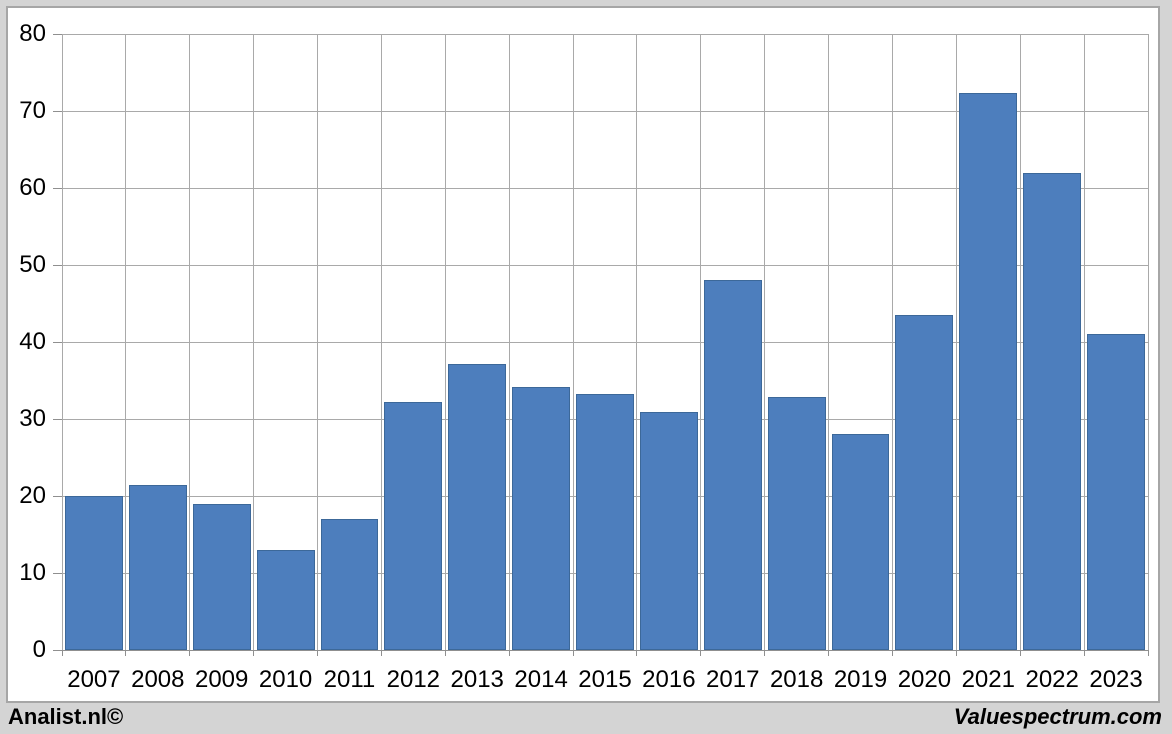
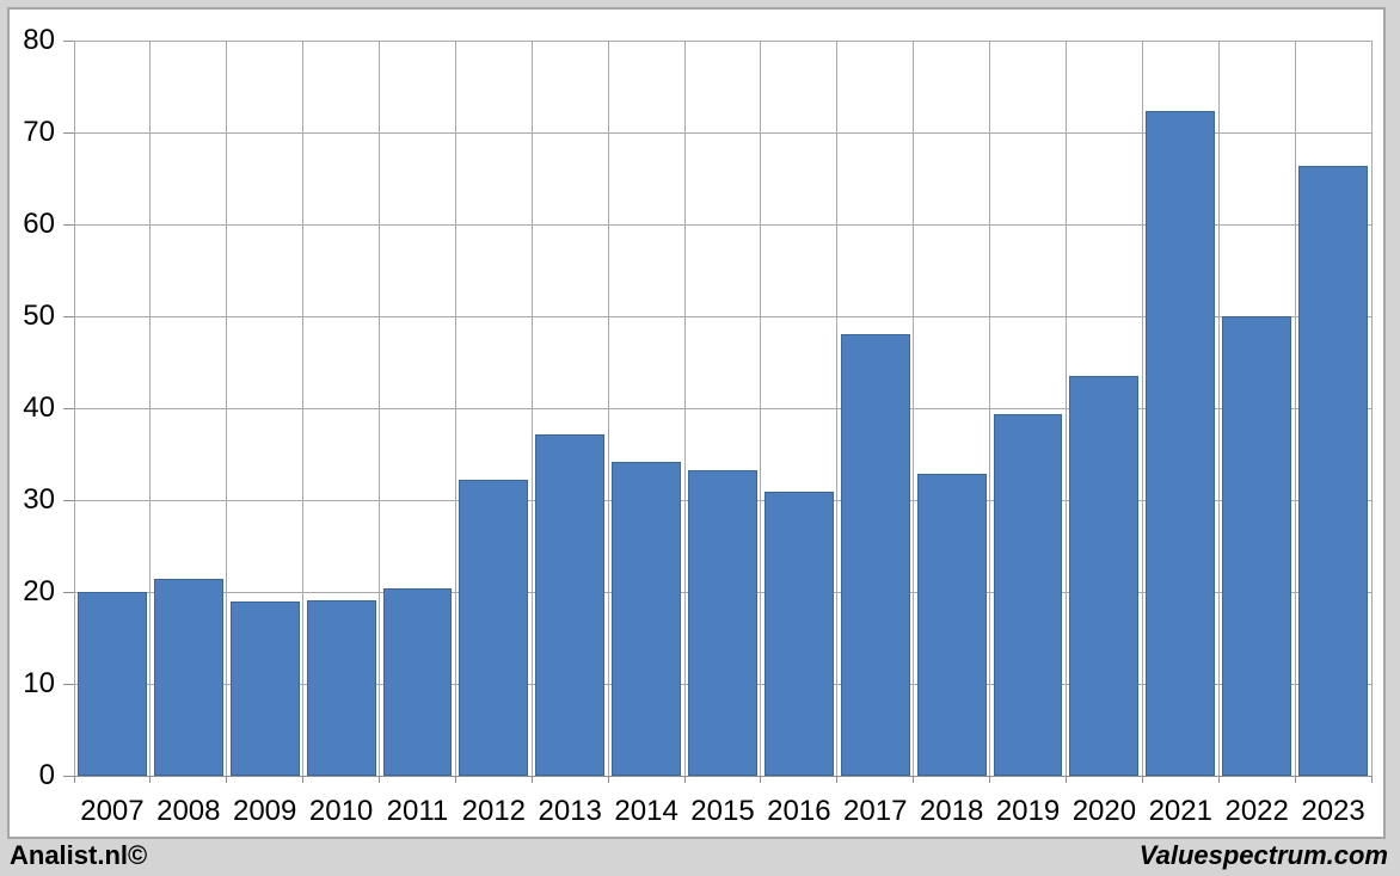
2010: 13 -> 19
2011: 17 -> 20
2019: 28 -> 39
2022: 62 -> 50
2023: 41 -> 66
